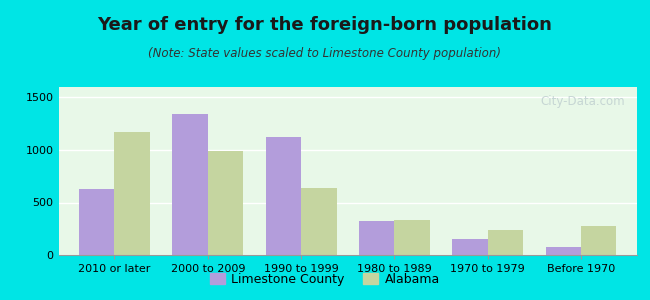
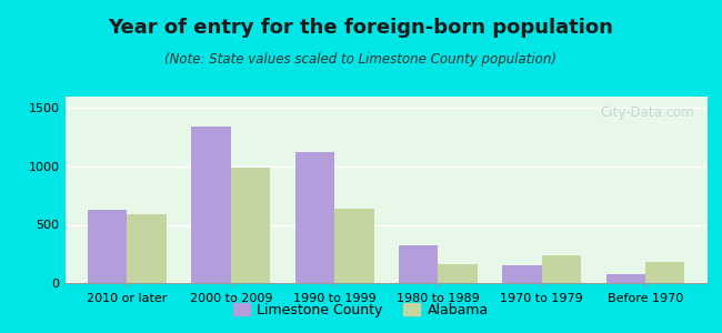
Alabama/2010 or later: 1180 -> 590
Alabama/1980 to 1989: 340 -> 160
Alabama/Before 1970: 280 -> 180
